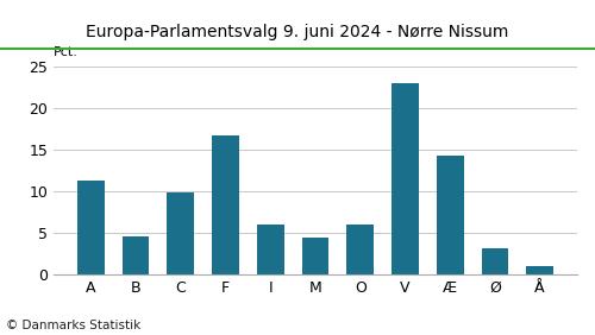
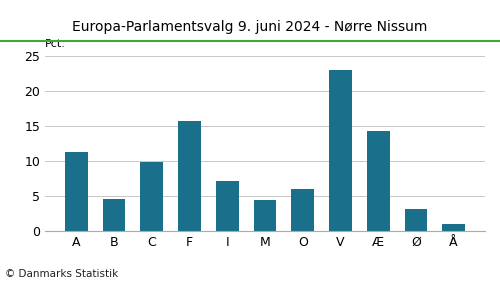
F: 16.7 -> 15.8
I: 6.1 -> 7.2
